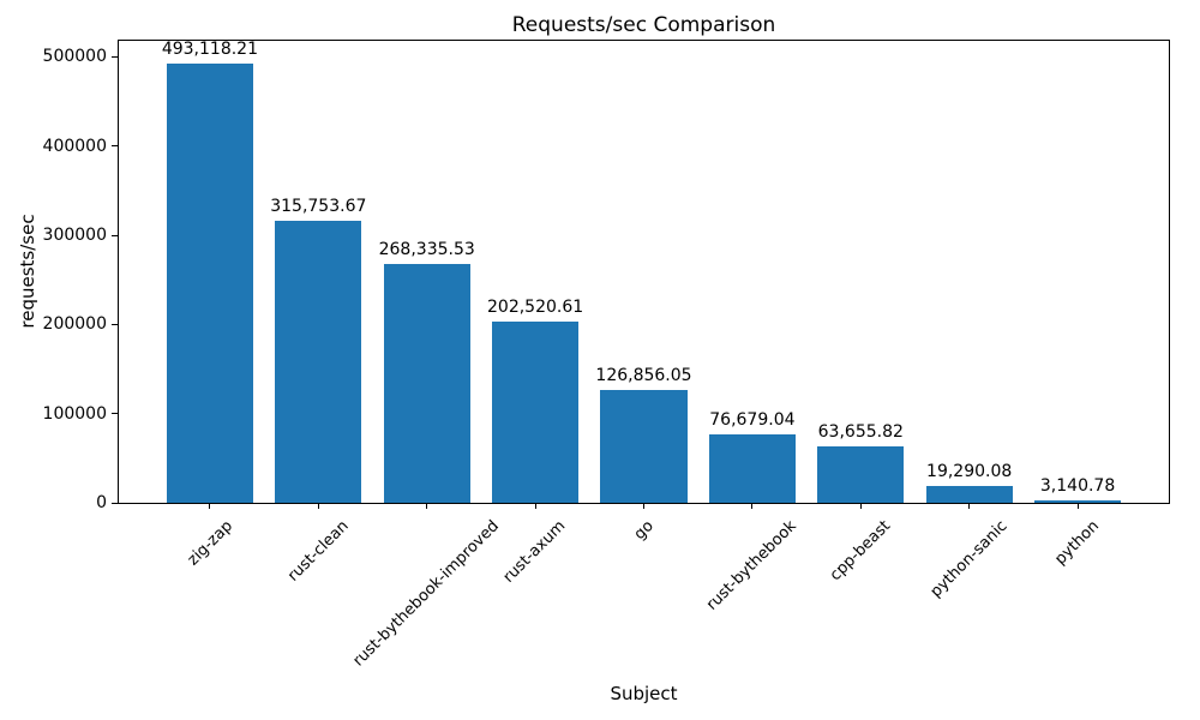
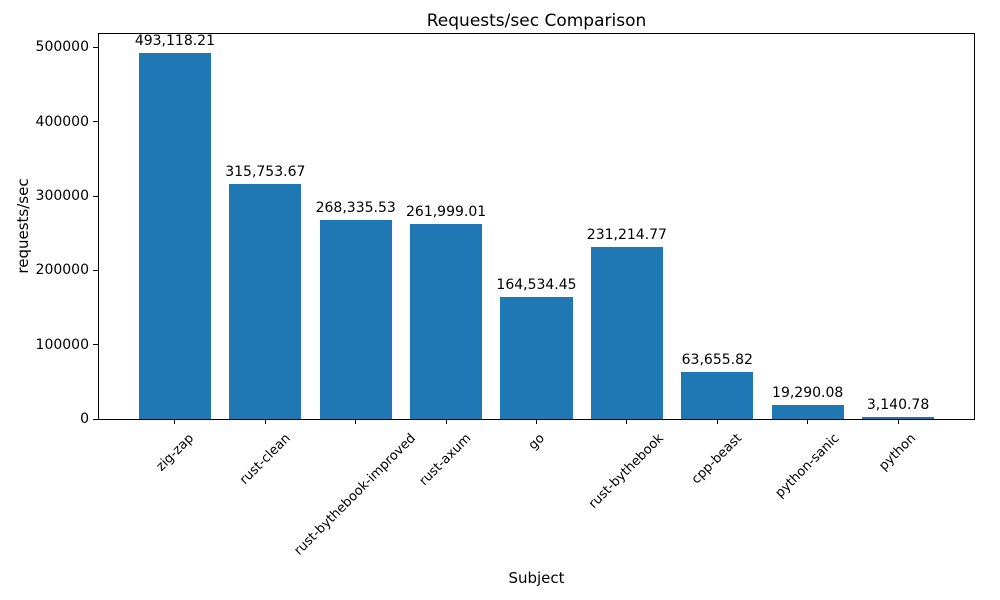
rust-axum: 202,520.61 -> 261,999.01
go: 126,856.05 -> 164,534.45
rust-bythebook: 76,679.04 -> 231,214.77
